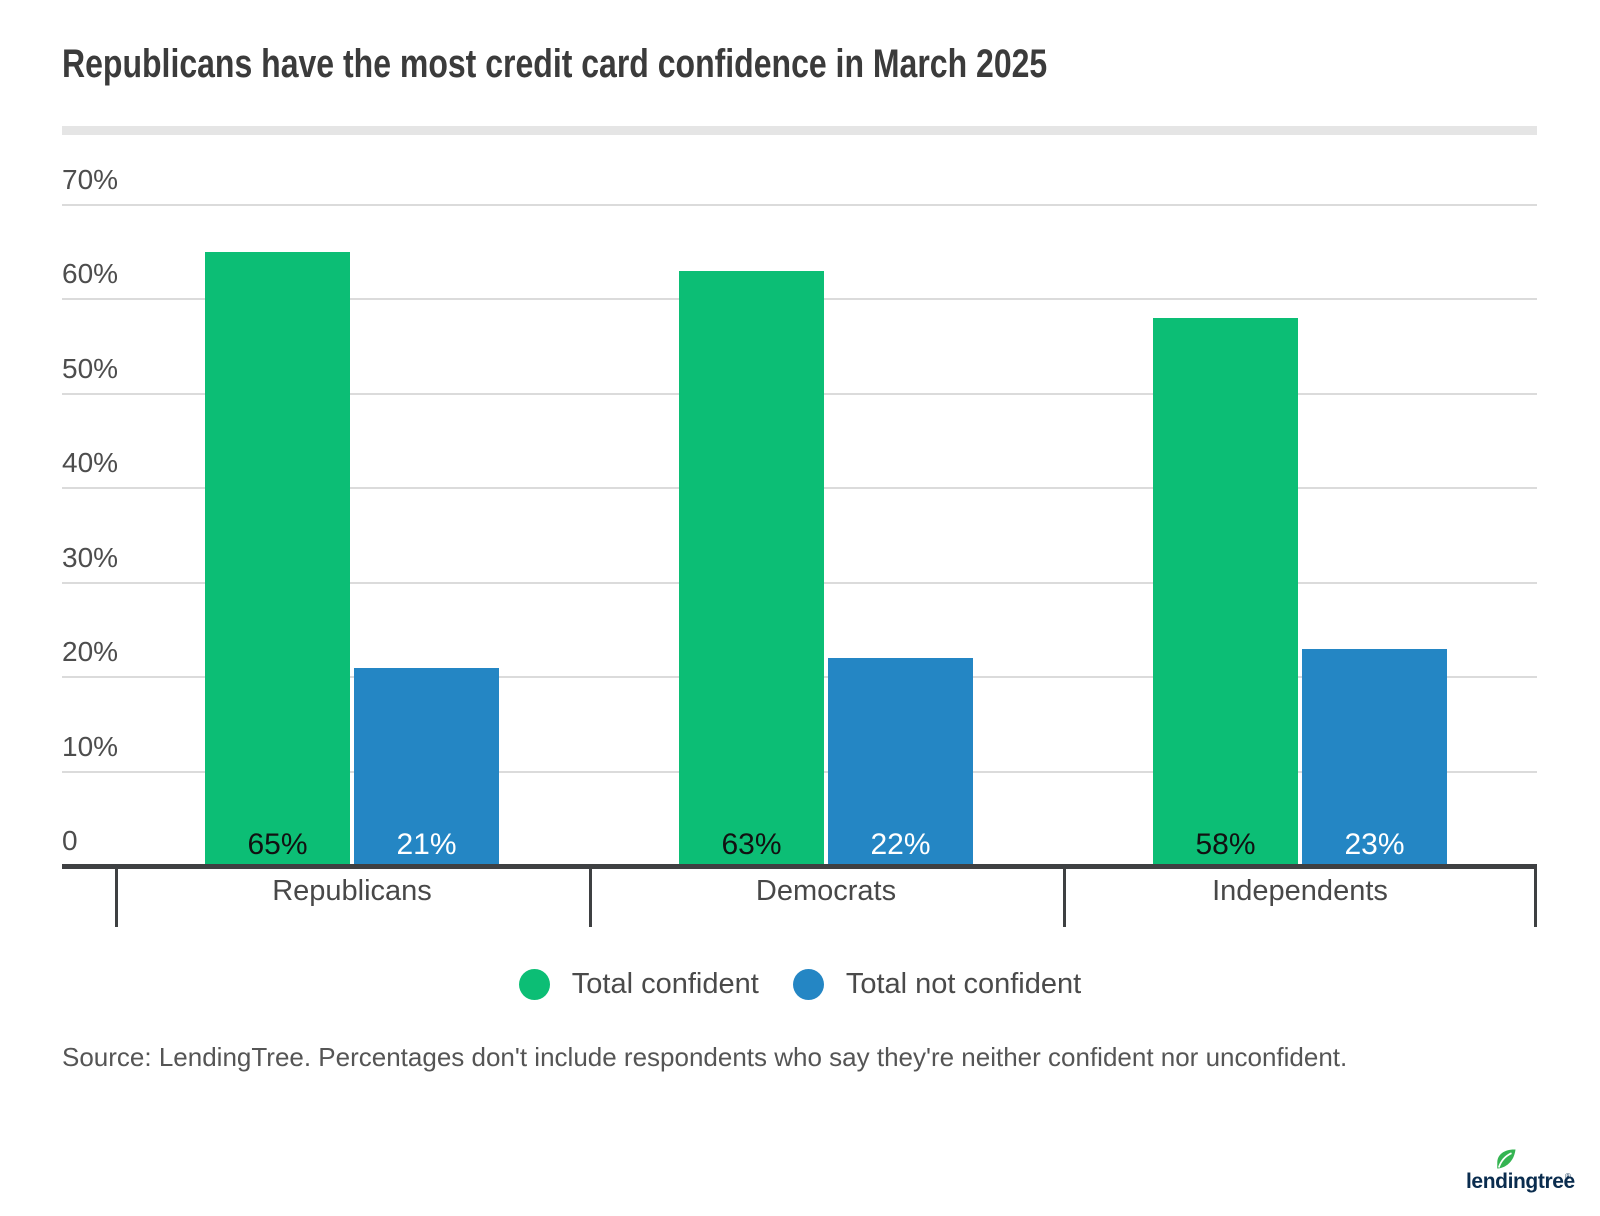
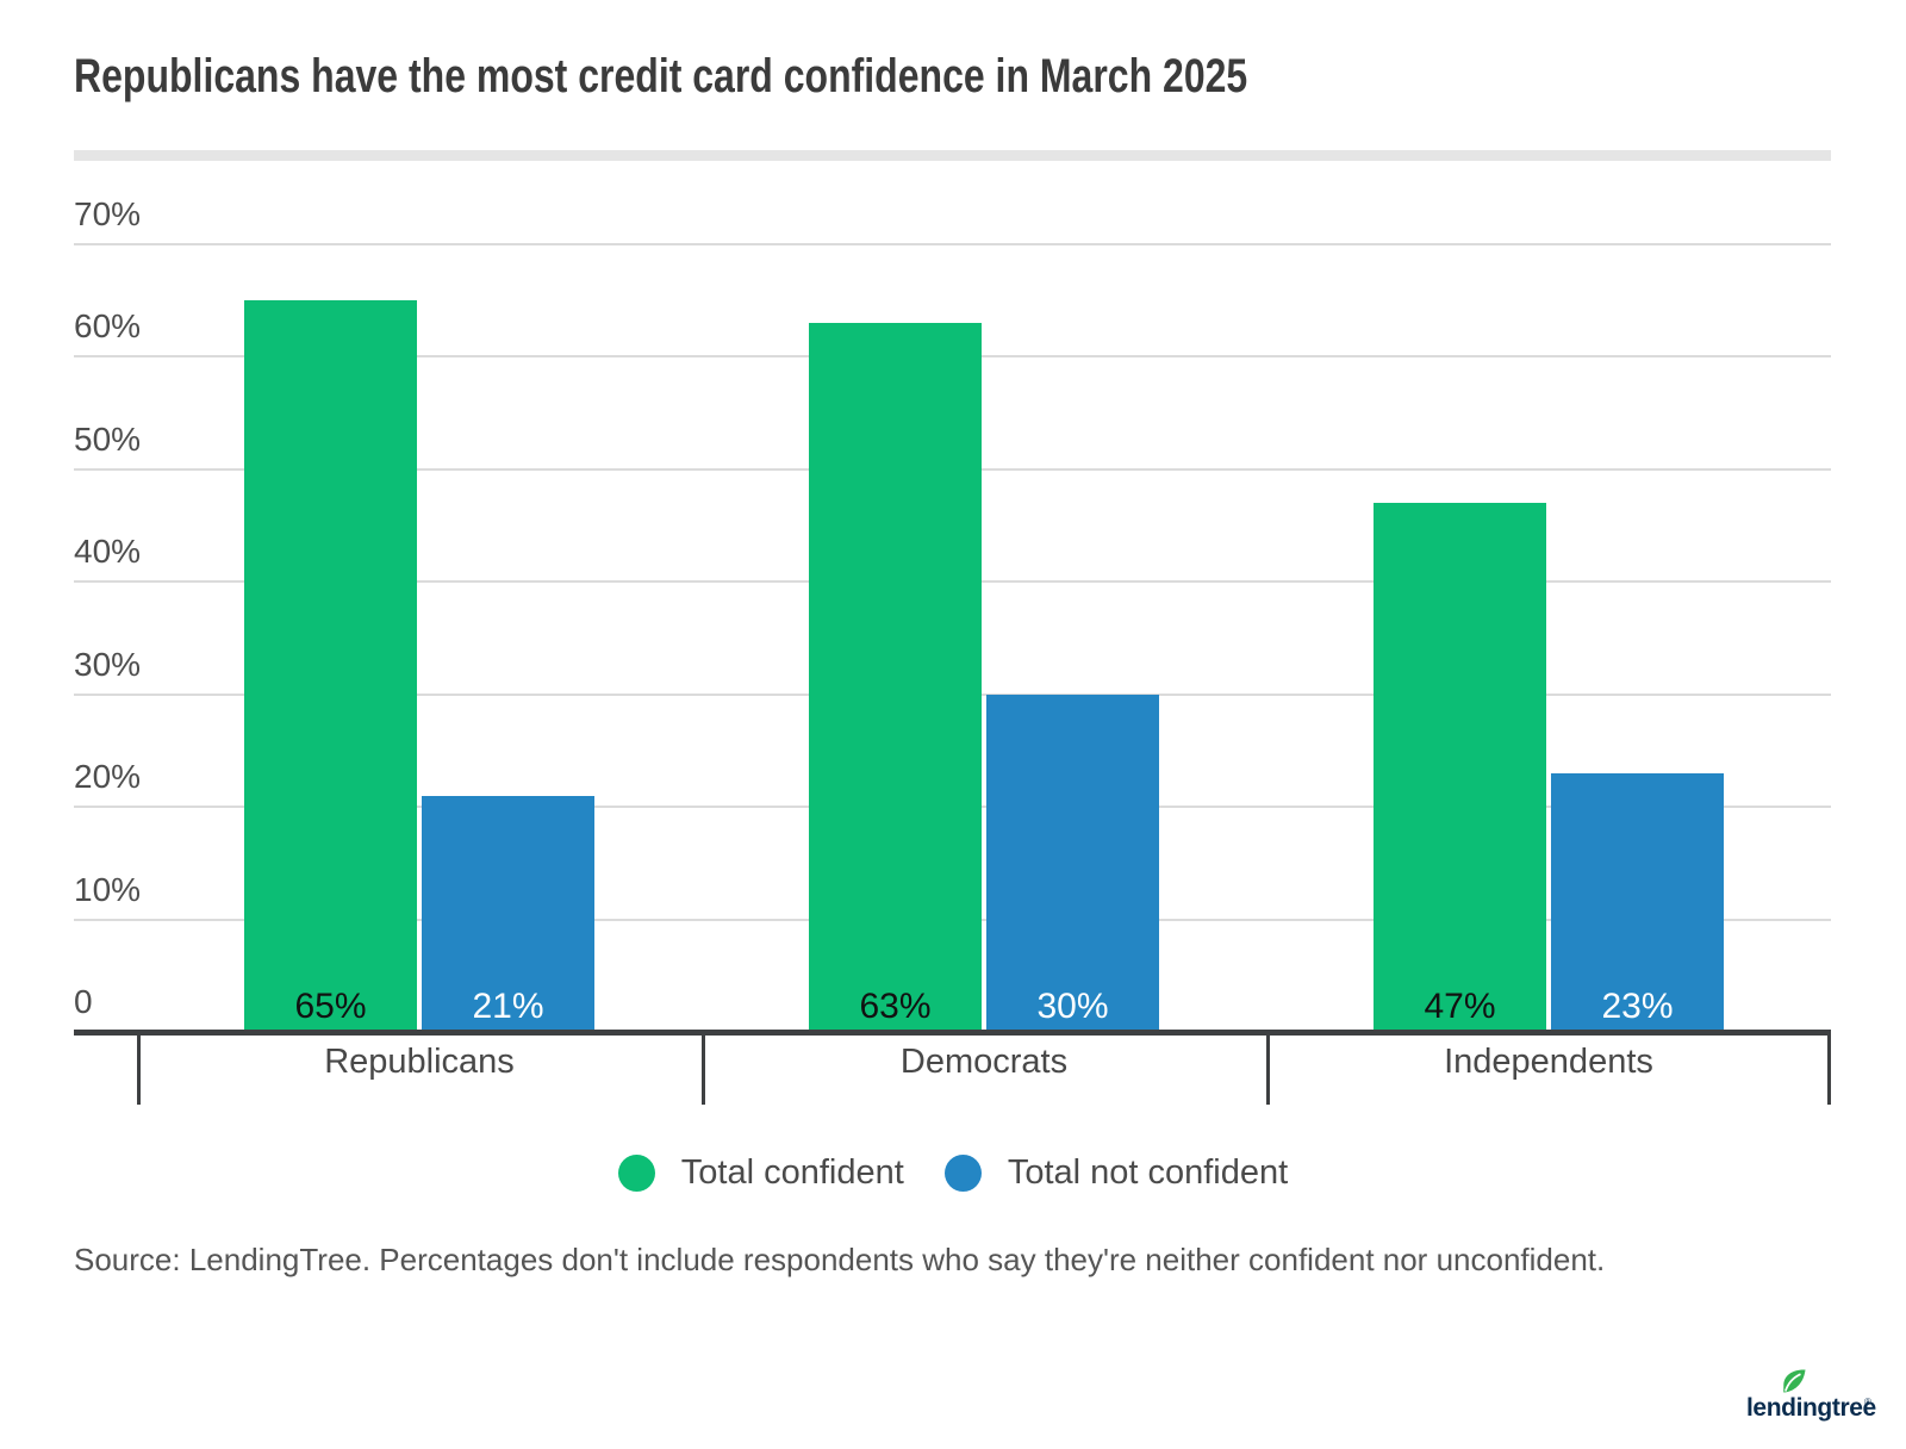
Total not confident/Democrats: 22% -> 30%
Total confident/Independents: 58% -> 47%
